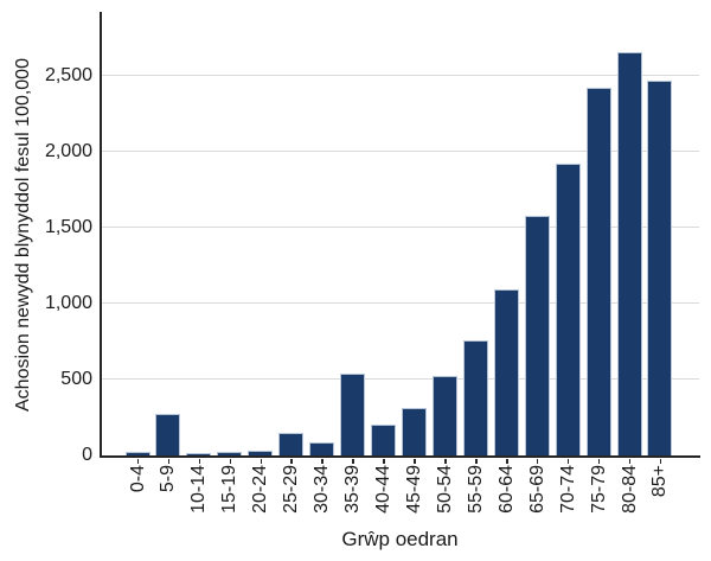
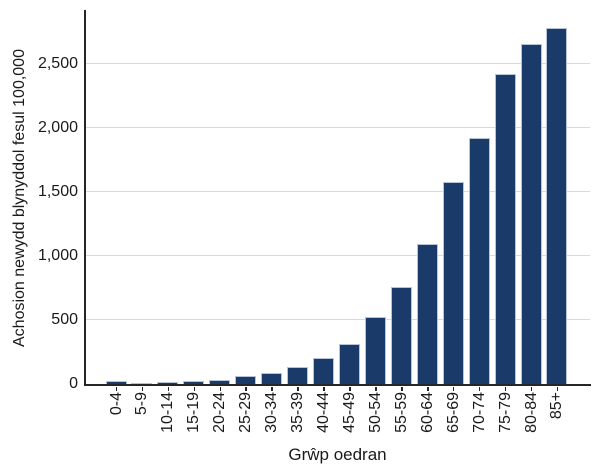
5-9: 270 -> 10
25-29: 150 -> 60
35-39: 540 -> 140
85+: 2470 -> 2780
